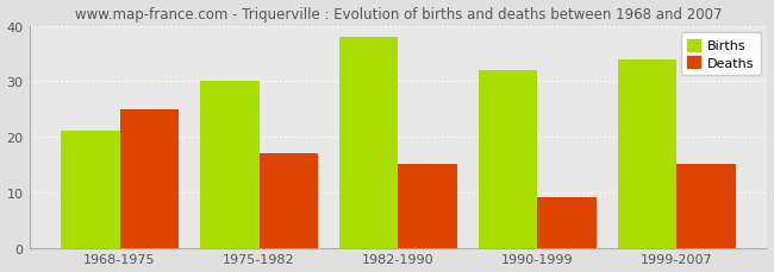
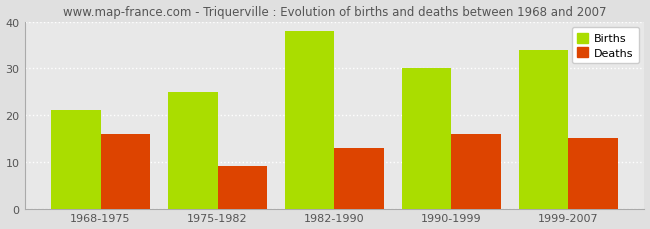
Deaths/1968-1975: 25 -> 16
Births/1975-1982: 30 -> 25
Deaths/1975-1982: 17 -> 9
Deaths/1982-1990: 15 -> 13
Births/1990-1999: 32 -> 30
Deaths/1990-1999: 9 -> 16
